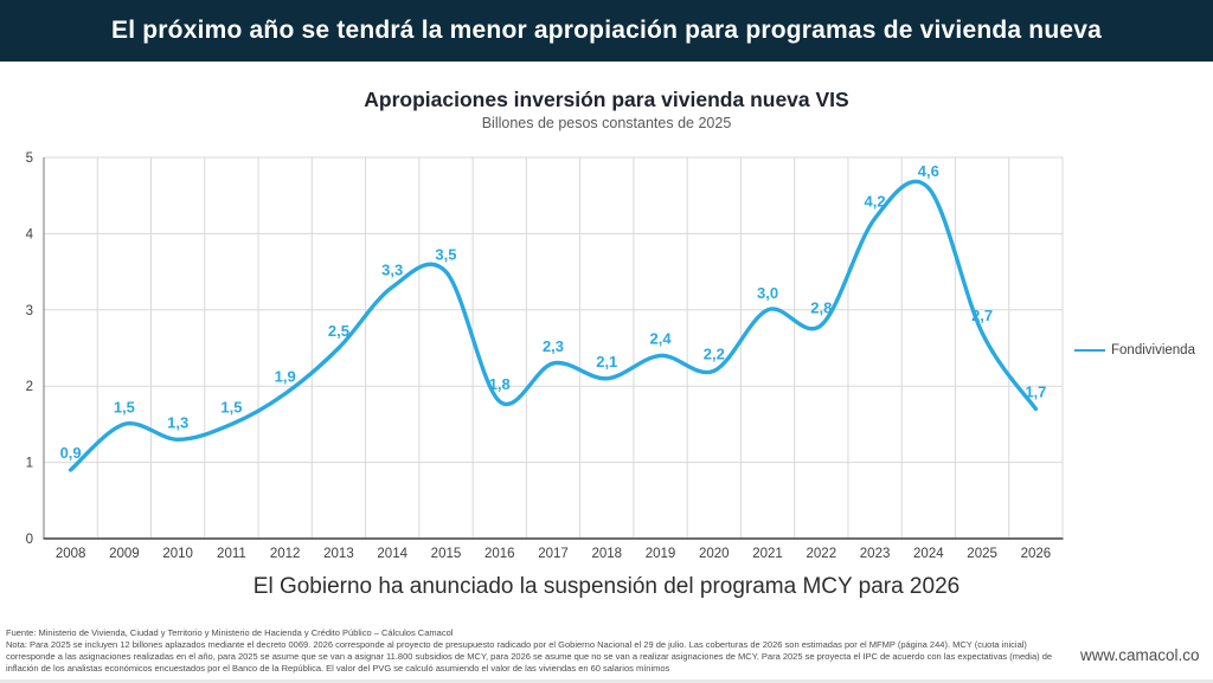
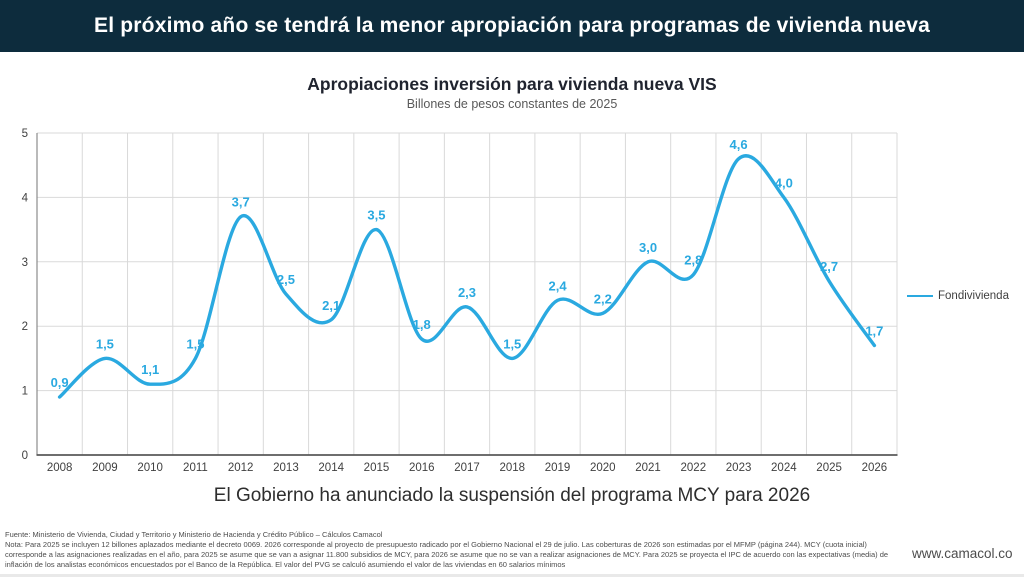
2010: 1,3 -> 1,1
2012: 1,9 -> 3,7
2014: 3,3 -> 2,1
2018: 2,1 -> 1,5
2023: 4,2 -> 4,6
2024: 4,6 -> 4,0
